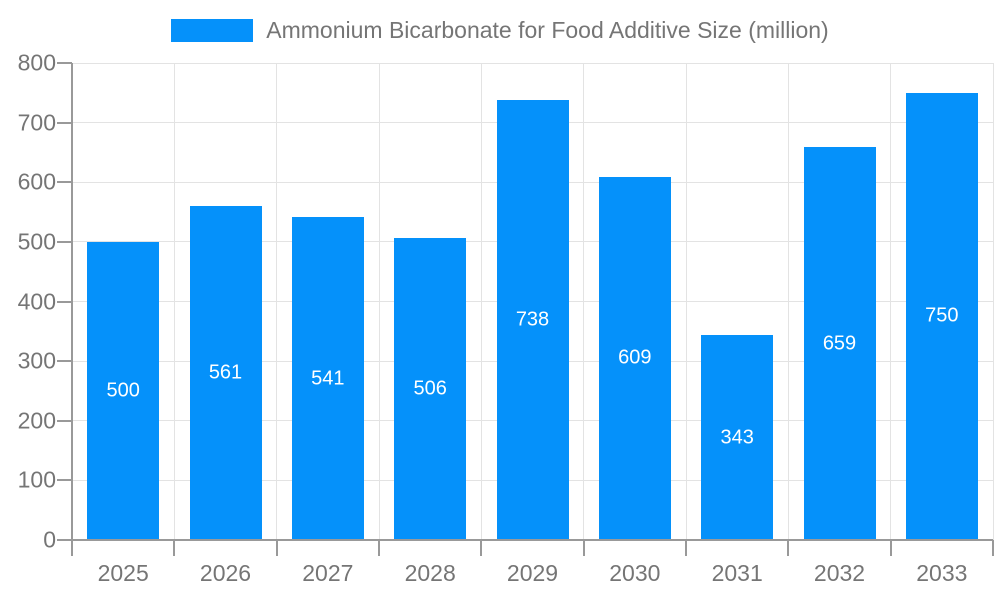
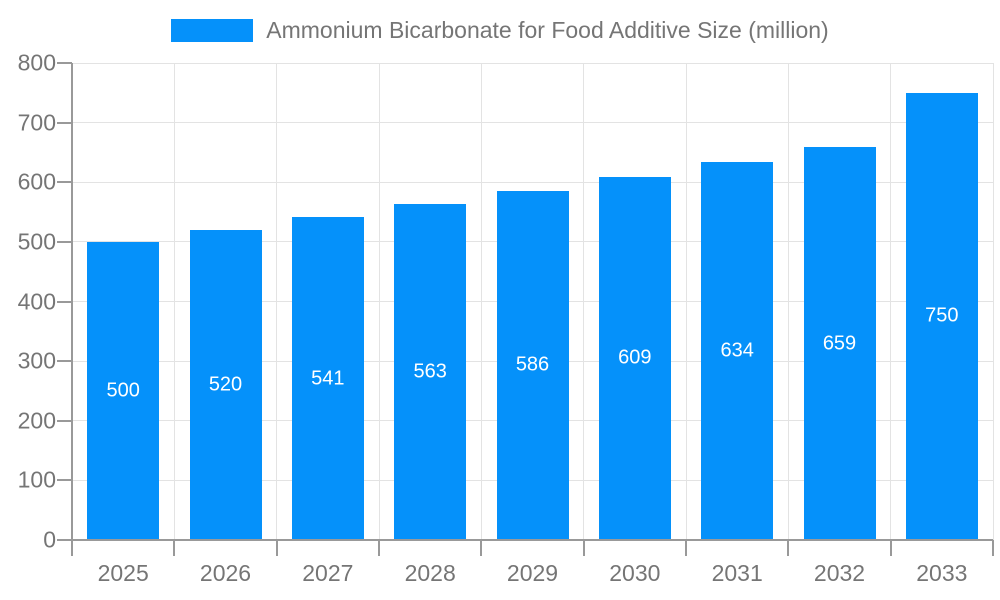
2026: 561 -> 520
2028: 506 -> 563
2029: 738 -> 586
2031: 343 -> 634
